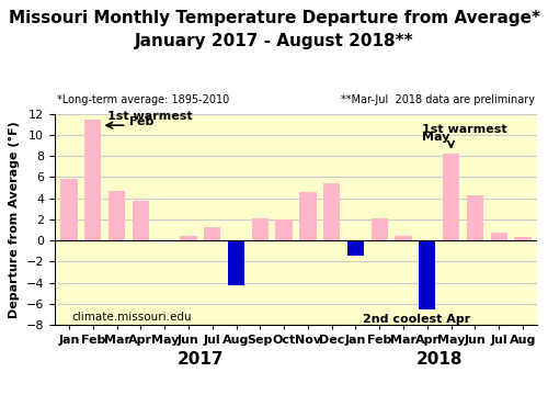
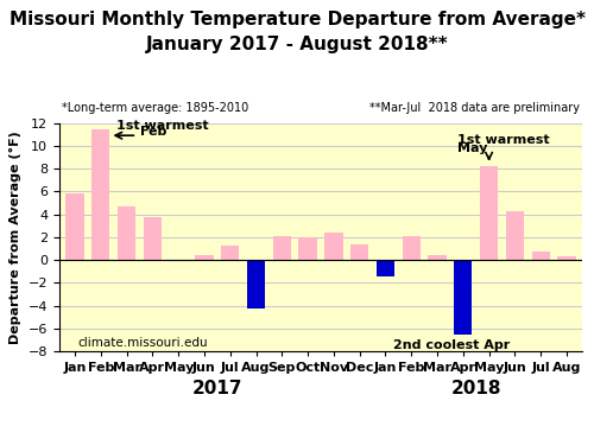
Nov: 4.6 -> 2.4
Dec: 5.4 -> 1.4
